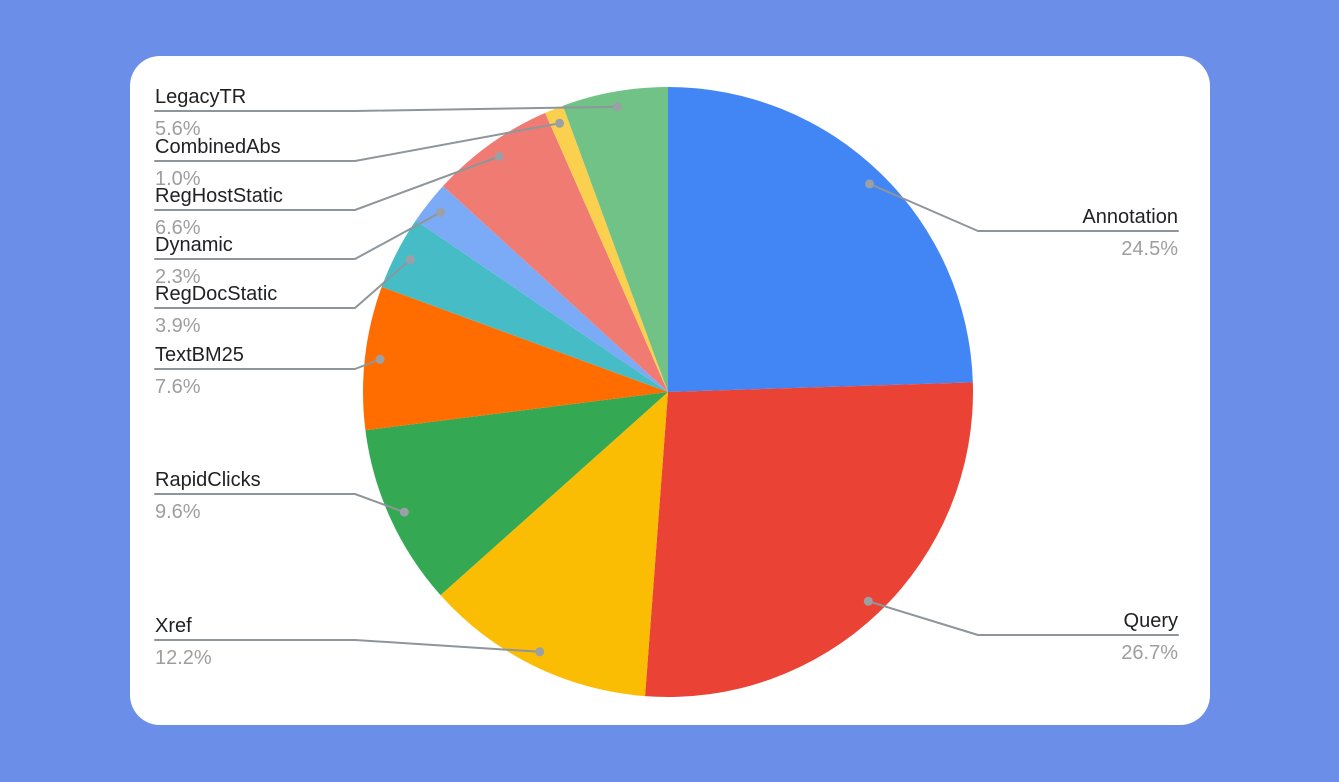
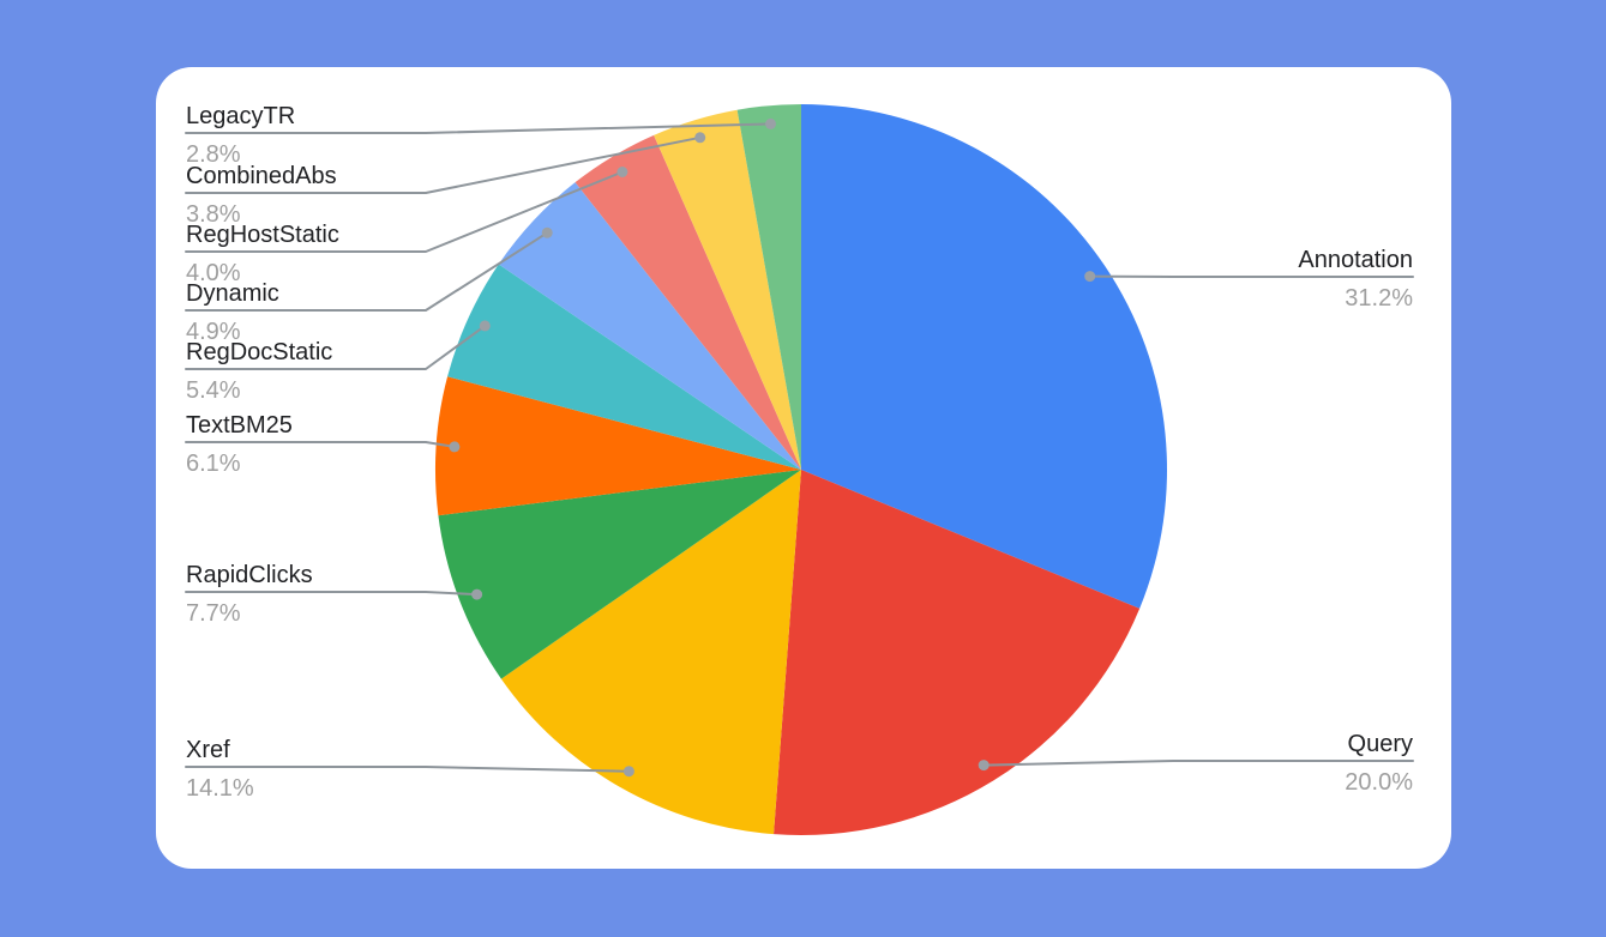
Annotation: 24.5% -> 31.2%
Query: 26.7% -> 20.0%
Xref: 12.2% -> 14.1%
RapidClicks: 9.6% -> 7.7%
TextBM25: 7.6% -> 6.1%
RegDocStatic: 3.9% -> 5.4%
Dynamic: 2.3% -> 4.9%
RegHostStatic: 6.6% -> 4.0%
CombinedAbs: 1.0% -> 3.8%
LegacyTR: 5.6% -> 2.8%
